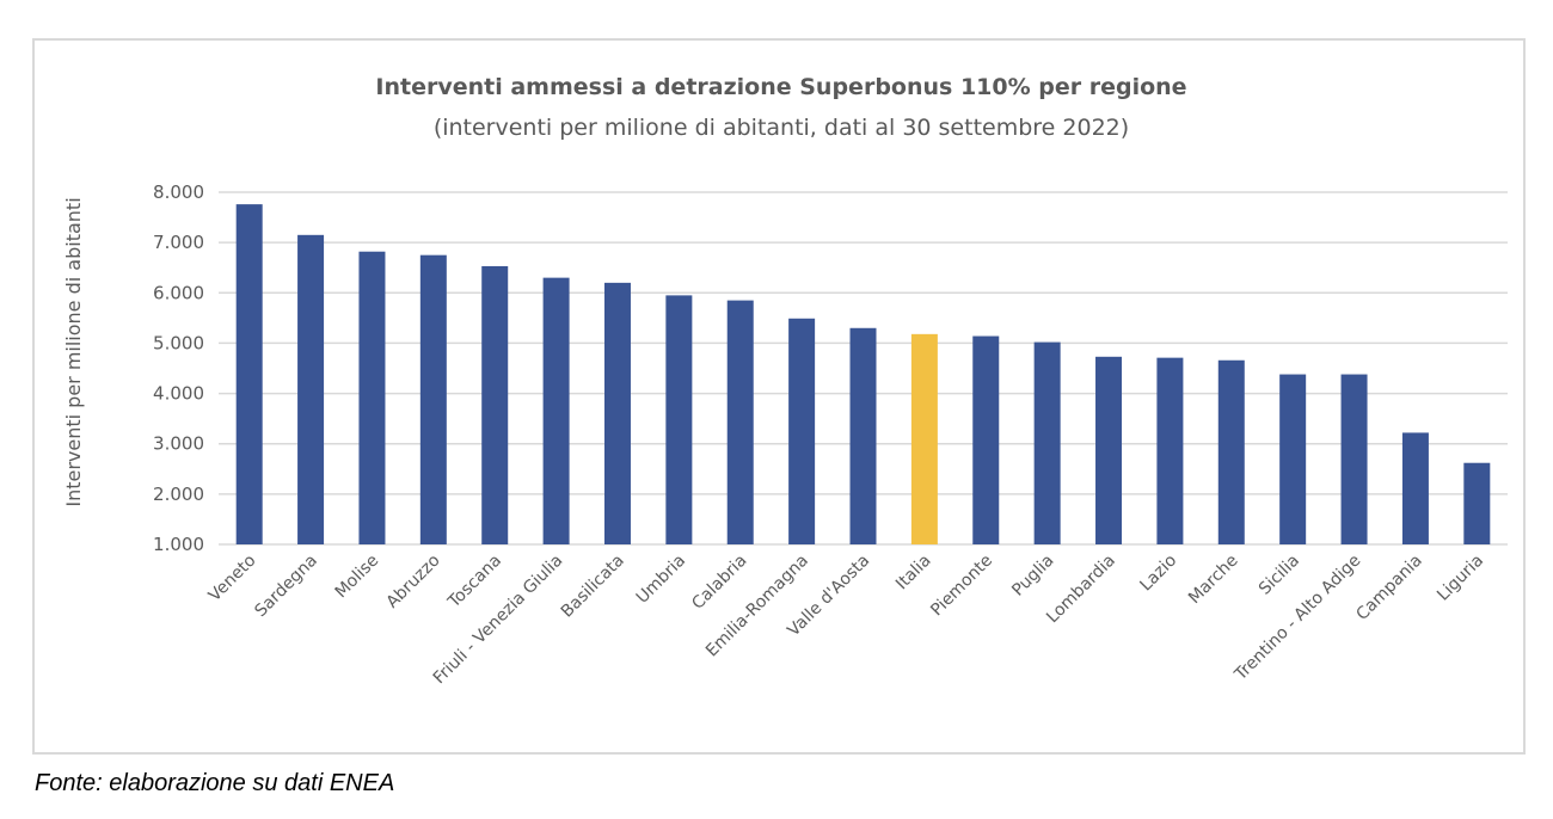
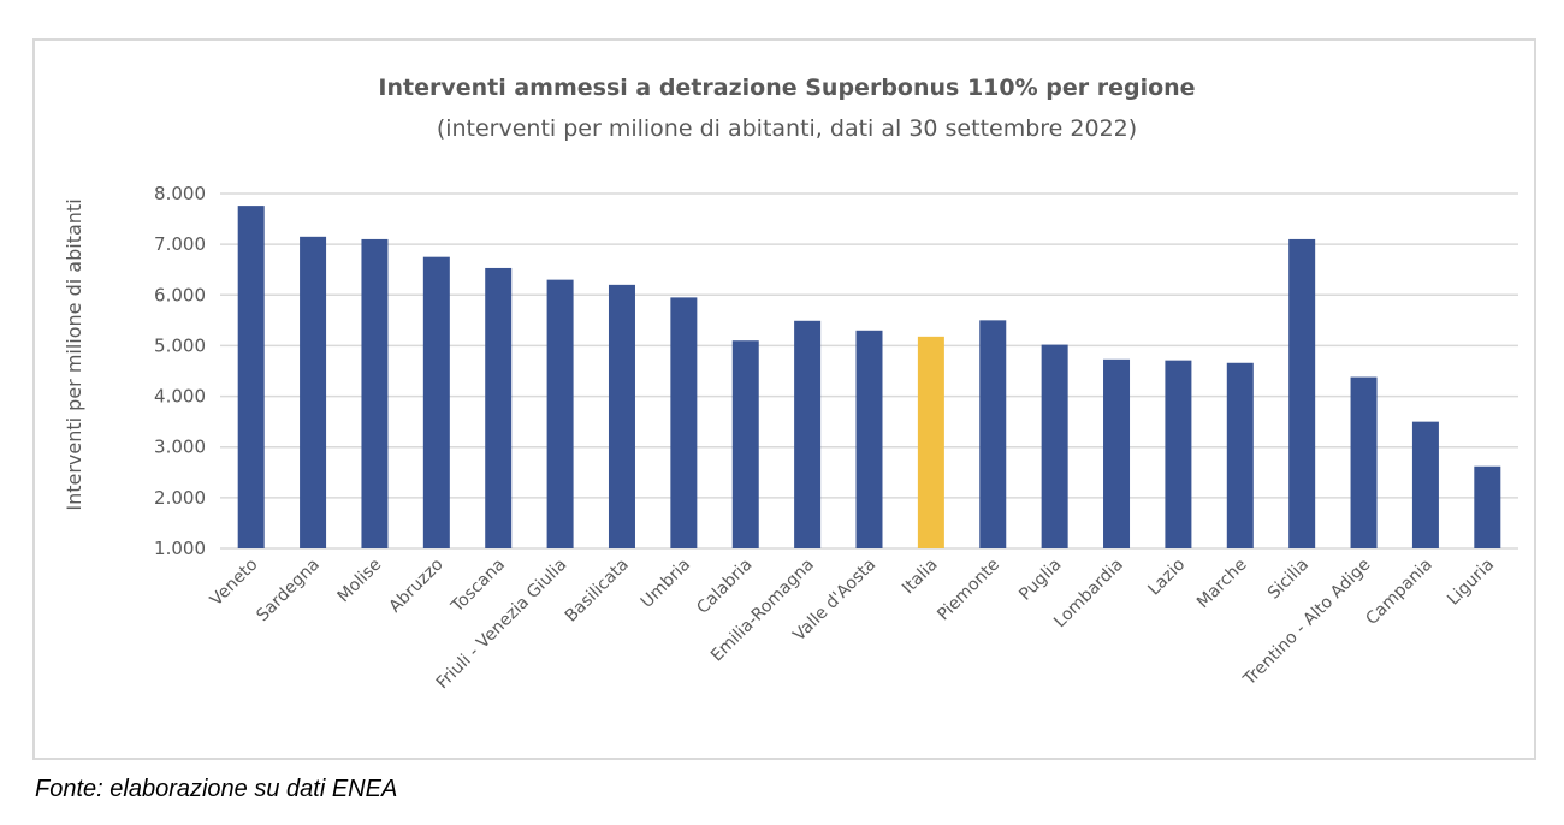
Molise: 6800 -> 7100
Calabria: 5800 -> 5100
Piemonte: 5100 -> 5500
Sicilia: 4400 -> 7100
Campania: 3200 -> 3500
